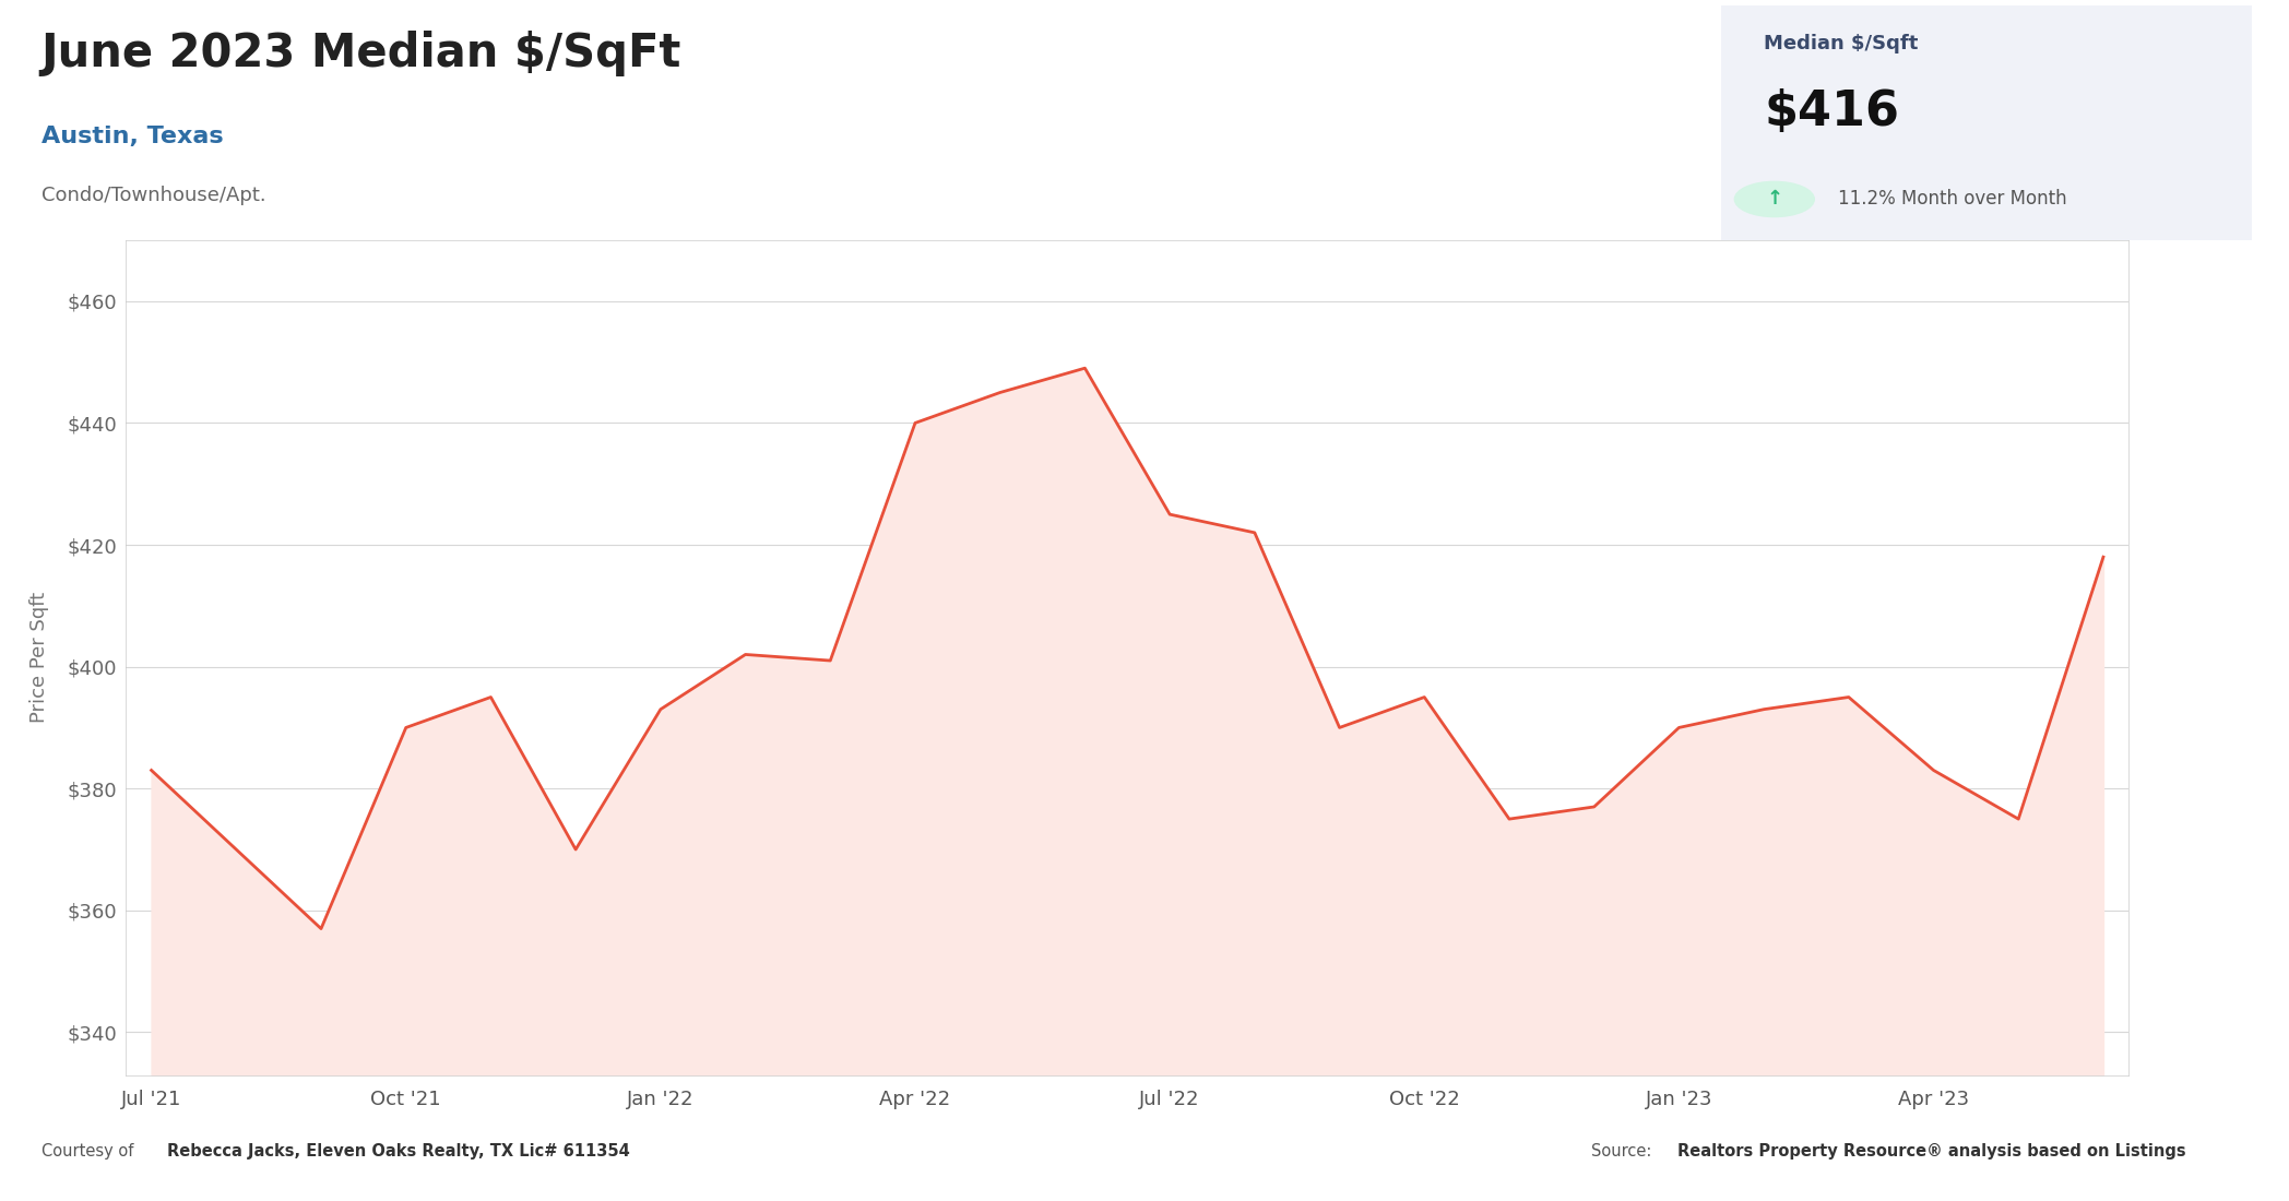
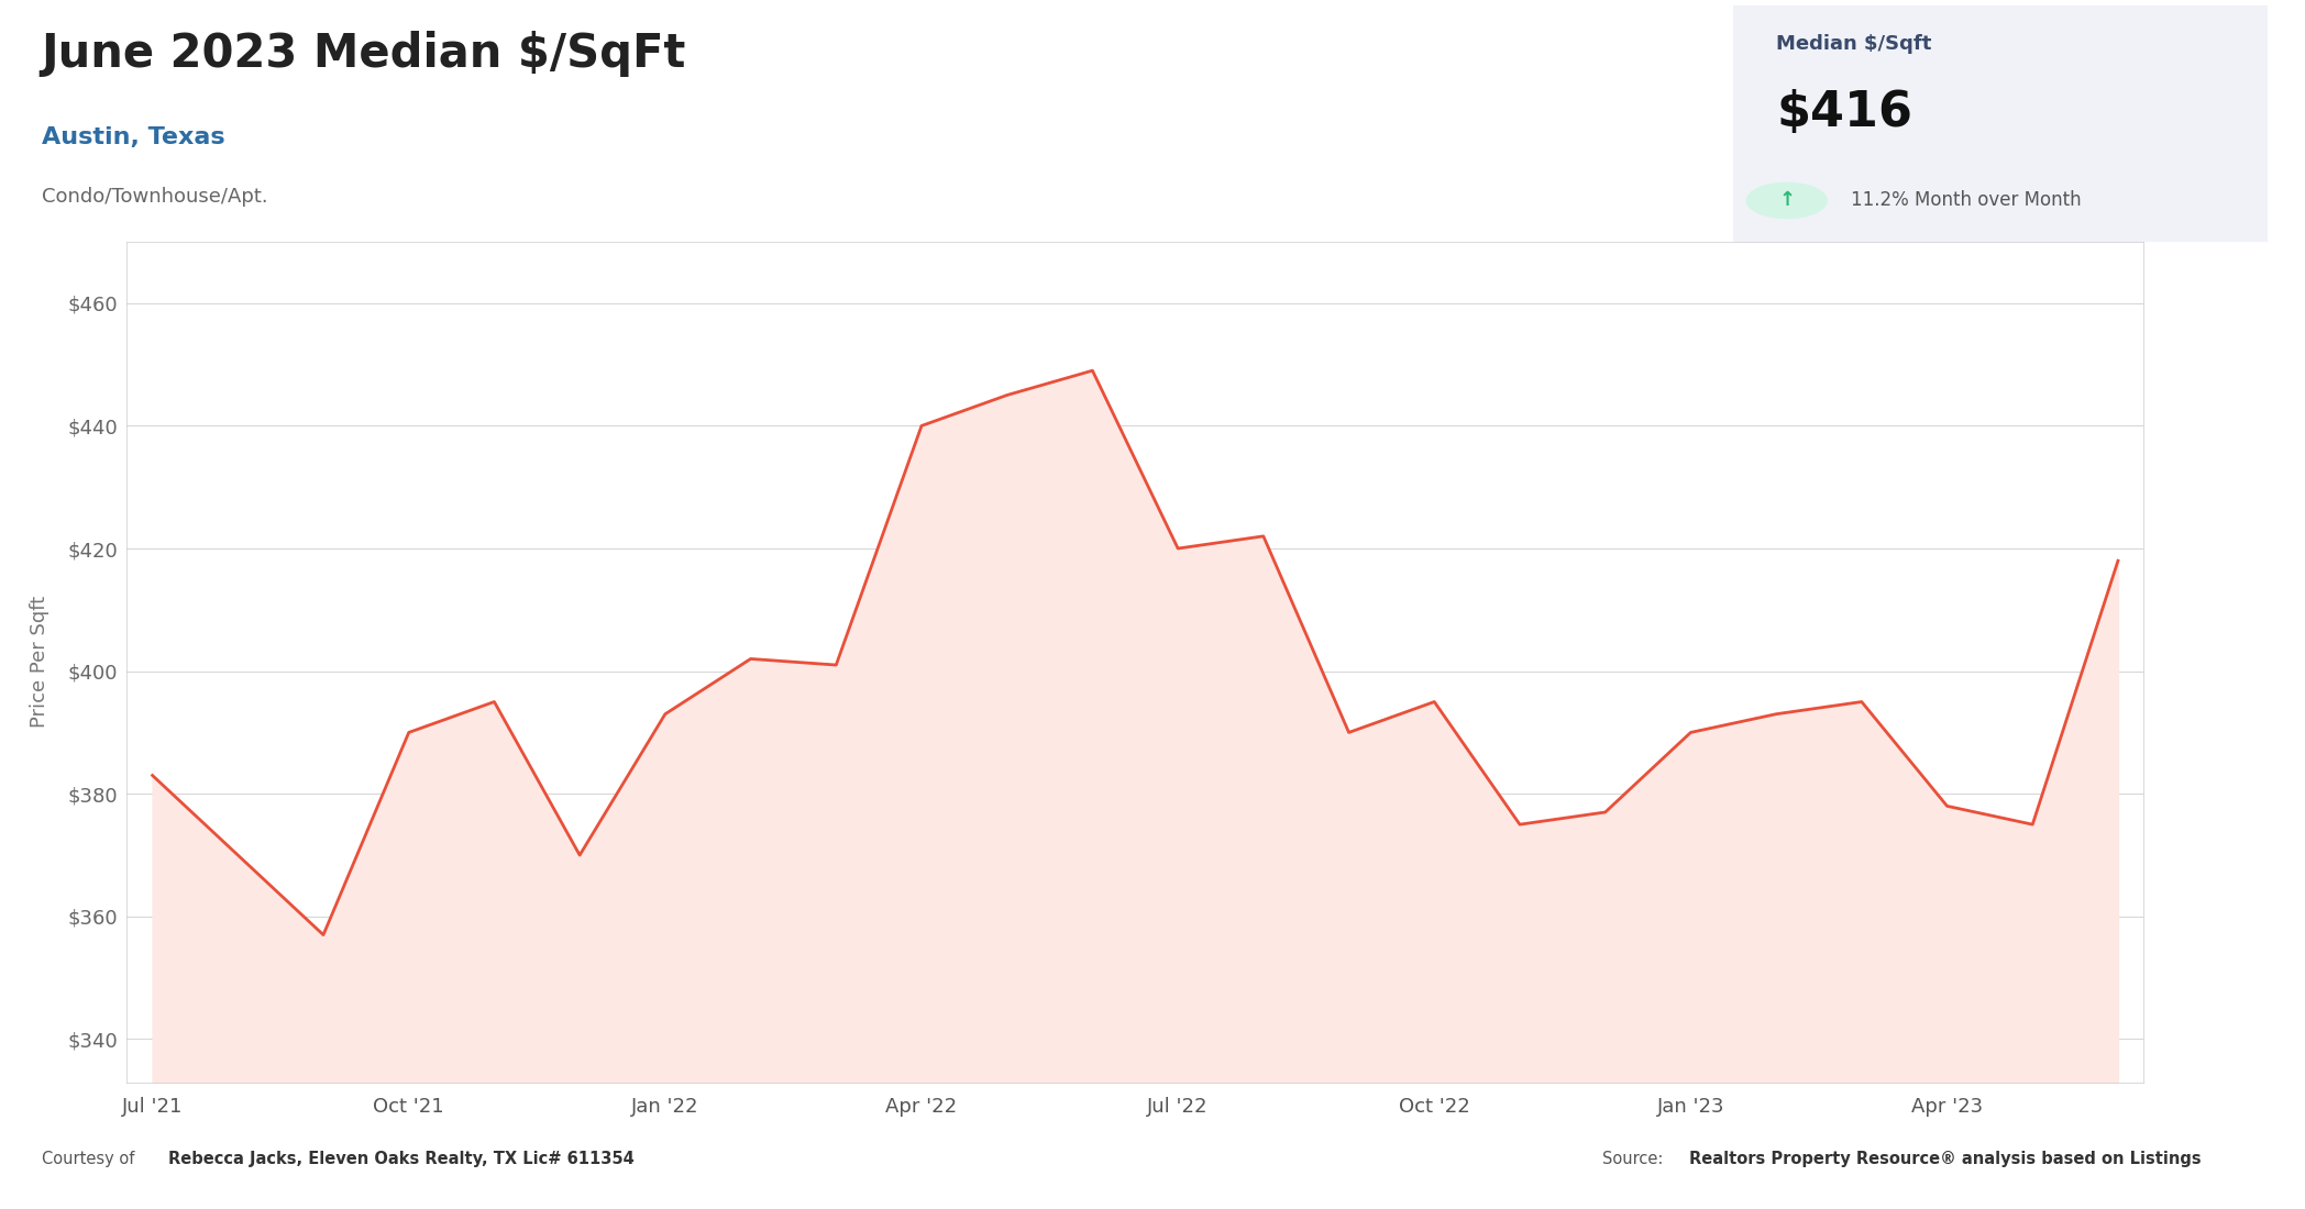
Jul '22: $425 -> $420
Apr '23: $383 -> $378
